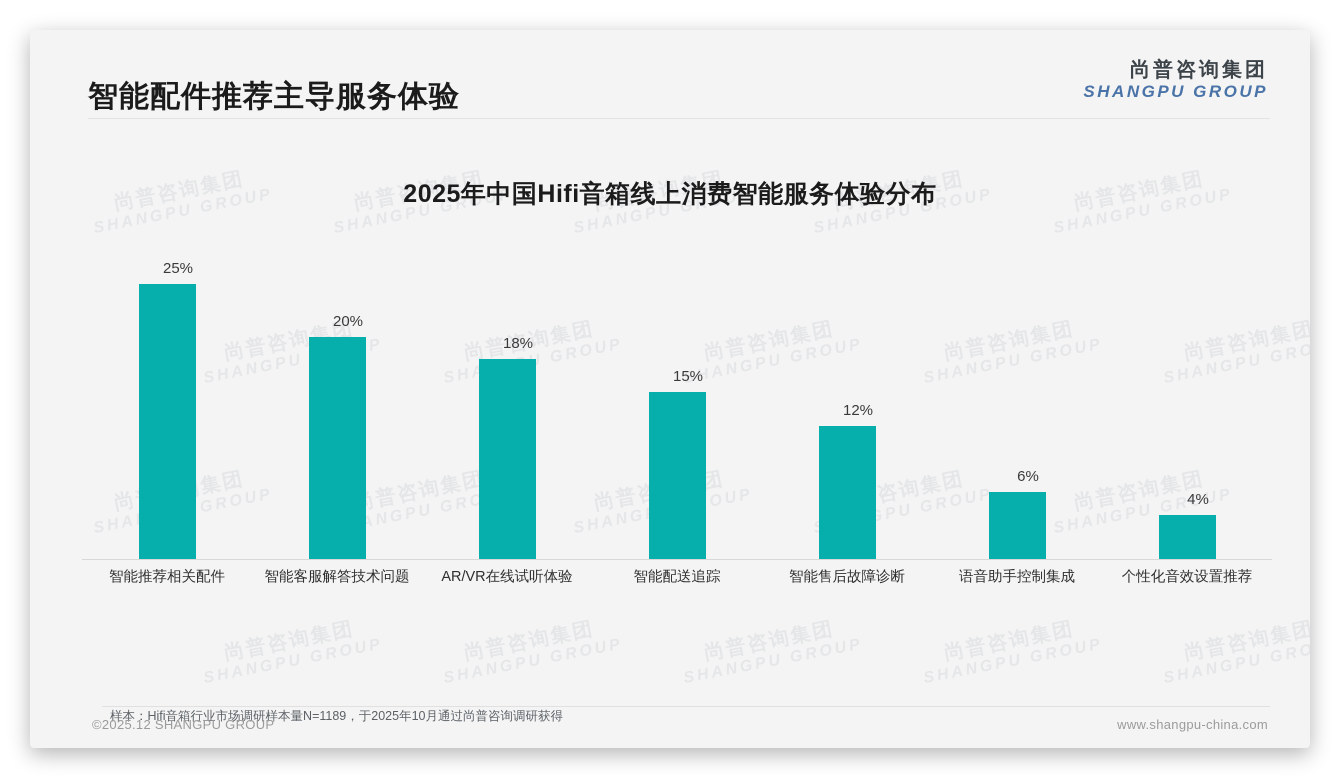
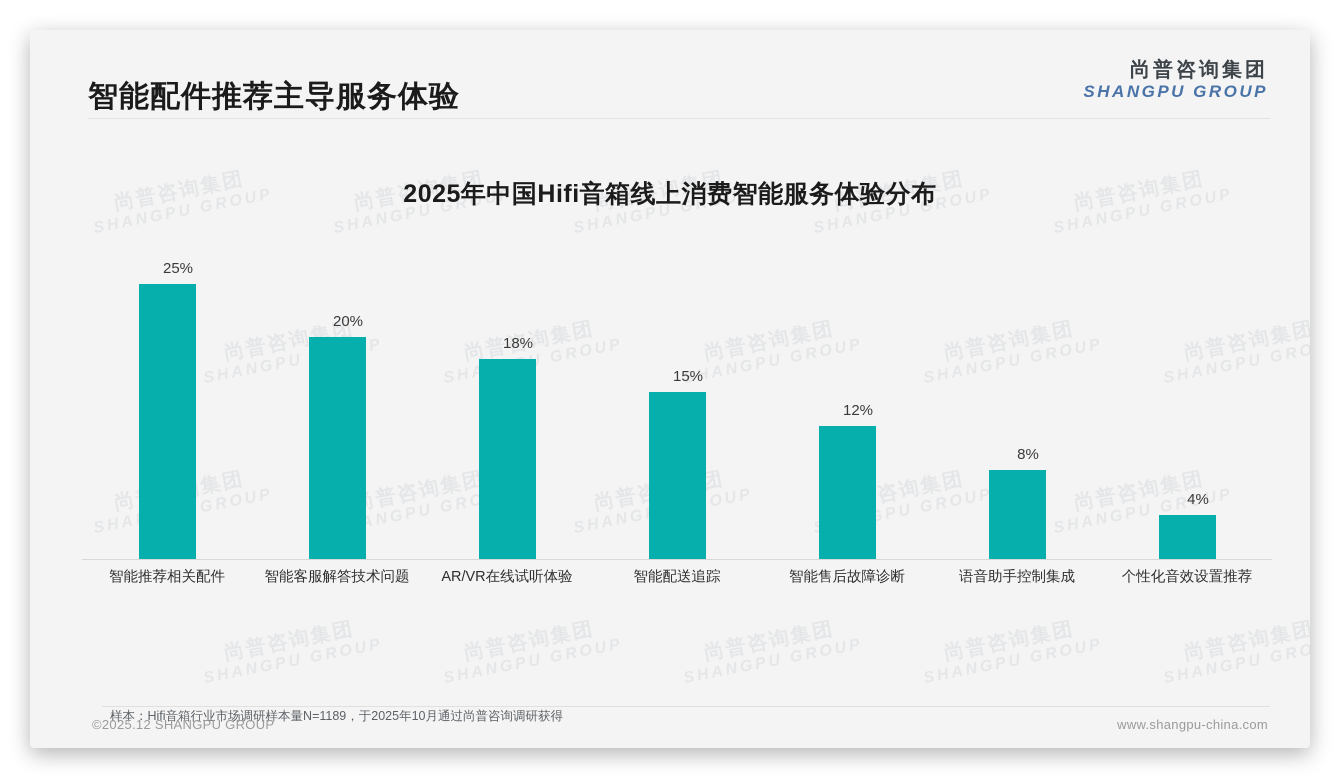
语音助手控制集成: 6% -> 8%
